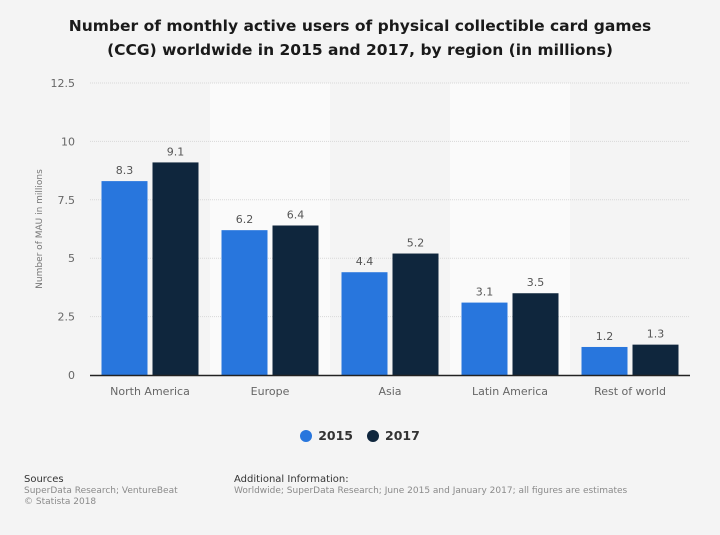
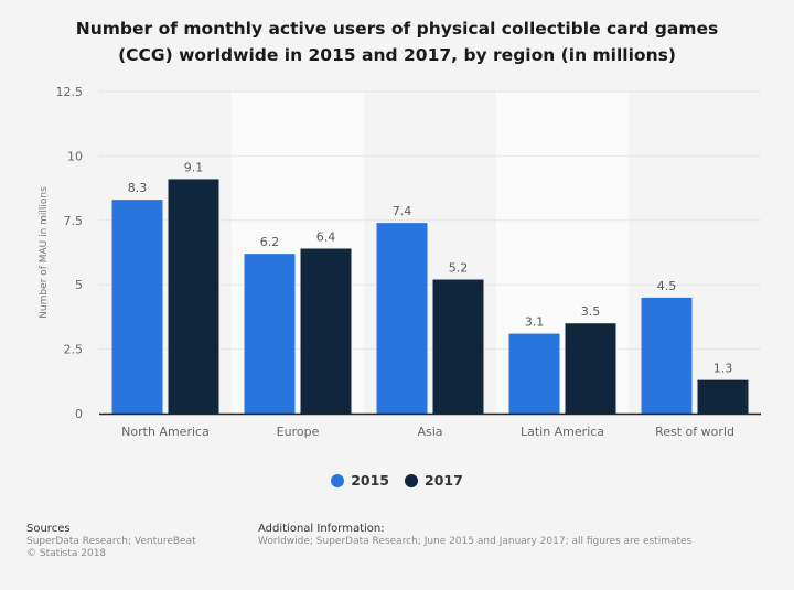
2015/Asia: 4.4 -> 7.4
2015/Rest of world: 1.2 -> 4.5
